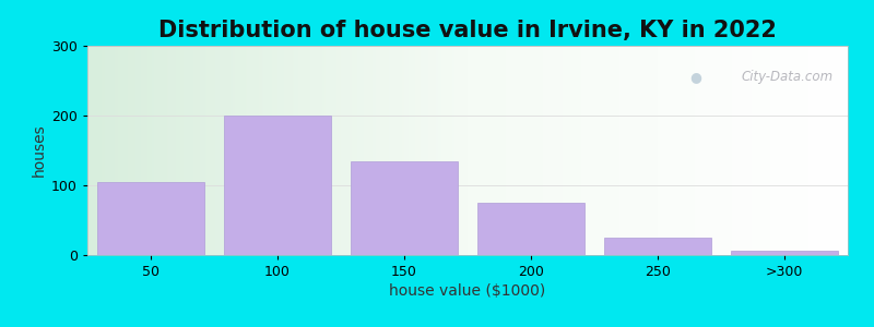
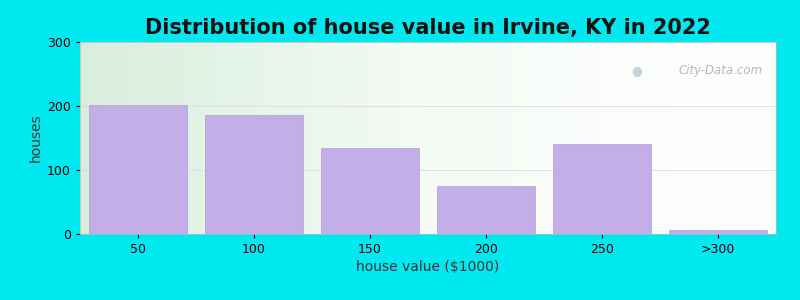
50: 105 -> 202
100: 200 -> 186
250: 25 -> 140
